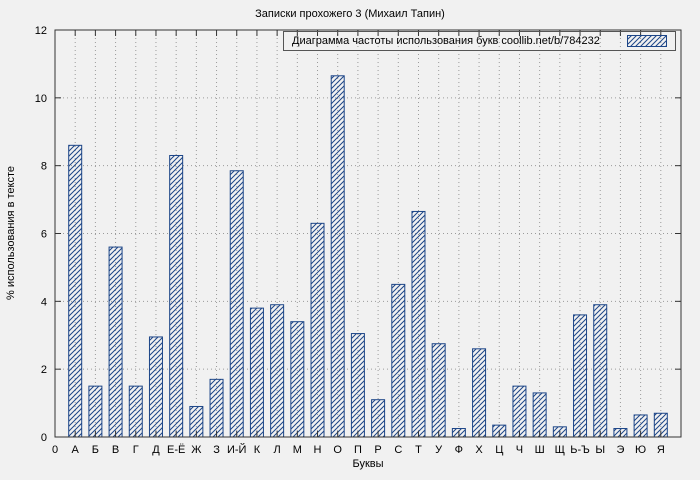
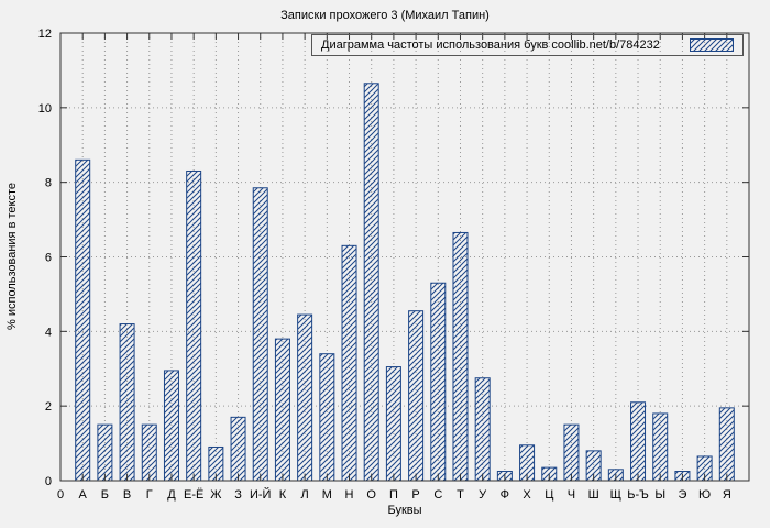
В: 5.6 -> 4.2
Л: 3.9 -> 4.5
Р: 1.1 -> 4.5
С: 4.5 -> 5.3
Х: 2.6 -> 0.9
Ш: 1.3 -> 0.8
Ь-Ъ: 3.6 -> 2.1
Ы: 3.9 -> 1.8
Я: 0.7 -> 1.9
